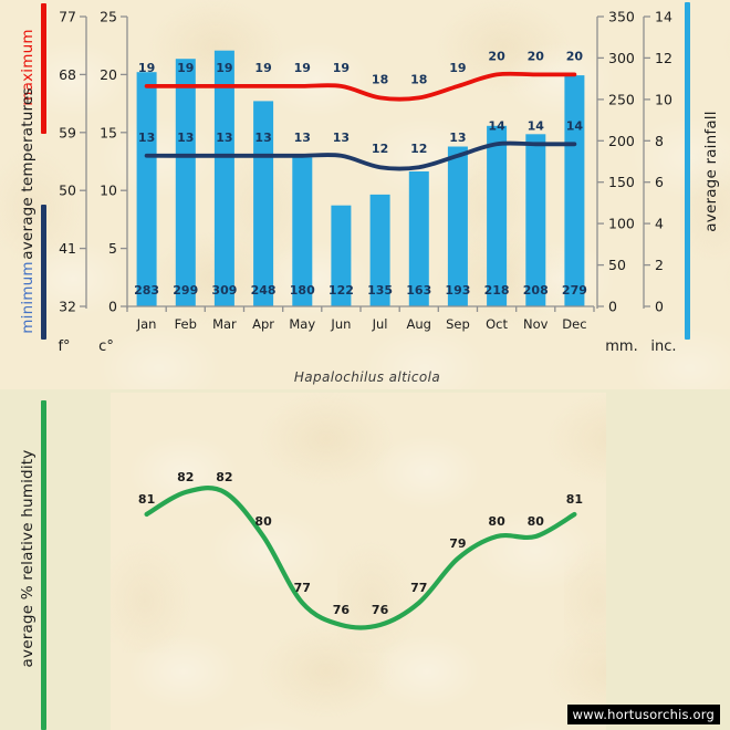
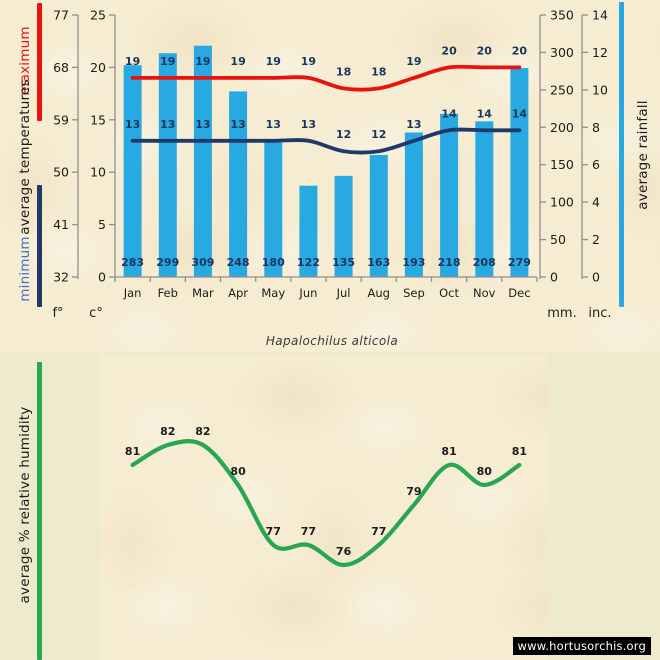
average % relative humidity/Jun: 76 -> 77
average % relative humidity/Oct: 80 -> 81
